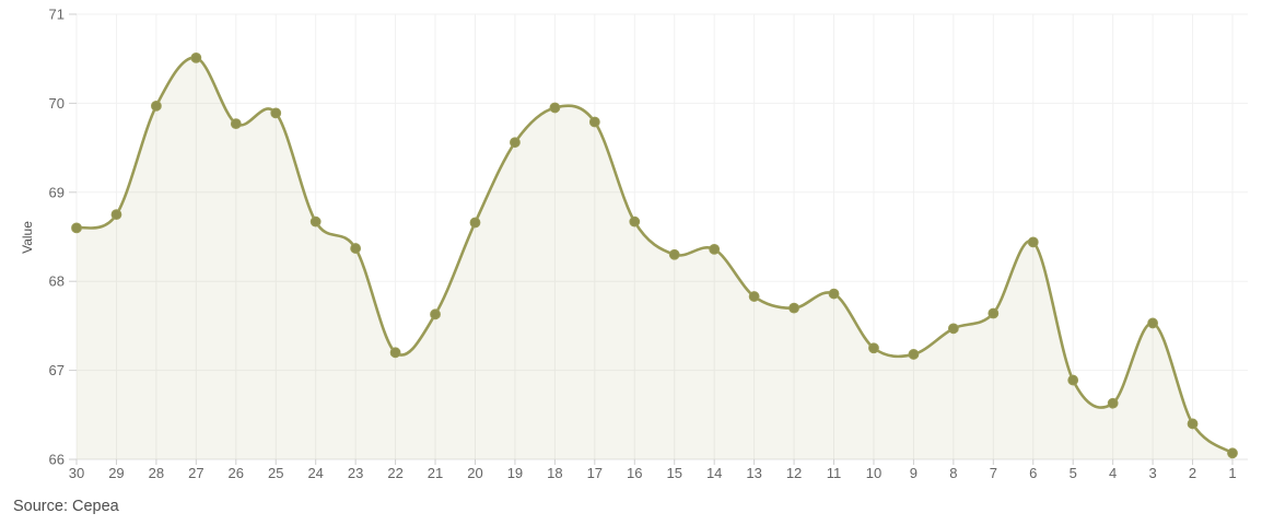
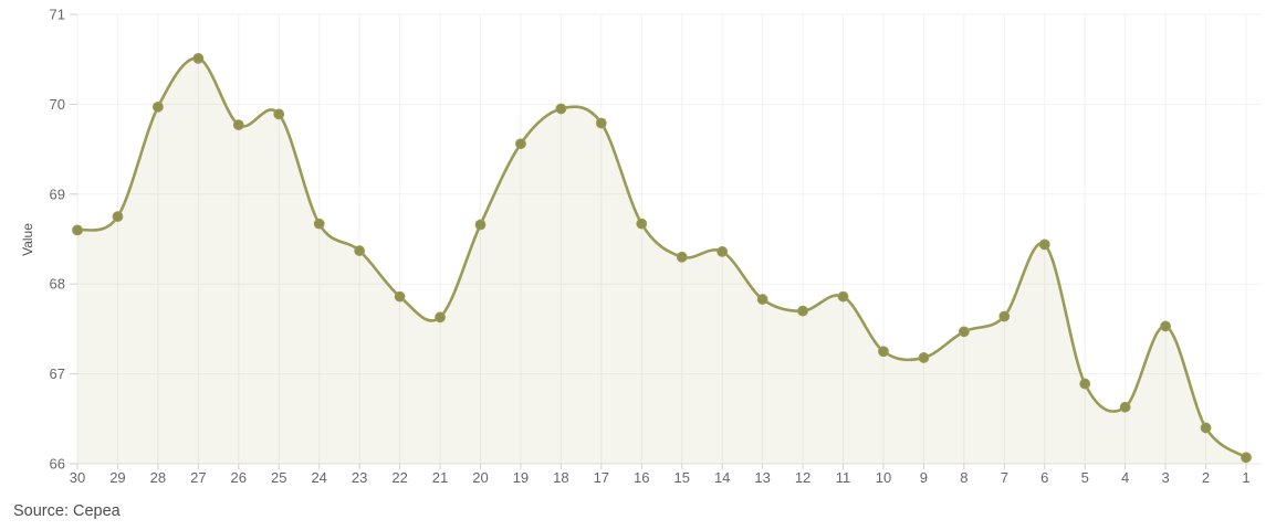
22: 67.2 -> 67.9
